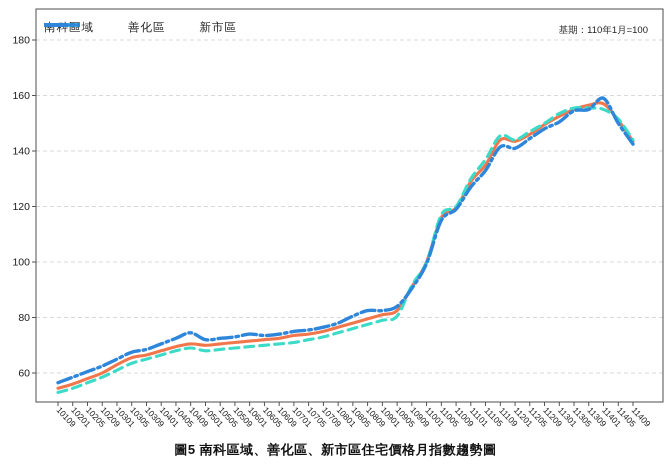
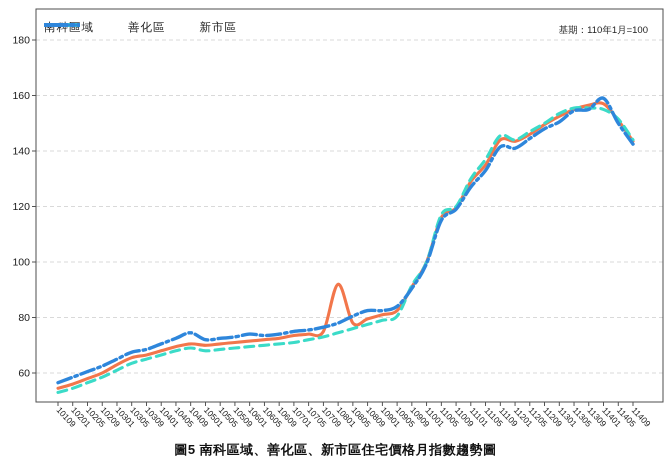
南科區域/10801: 76 -> 92
